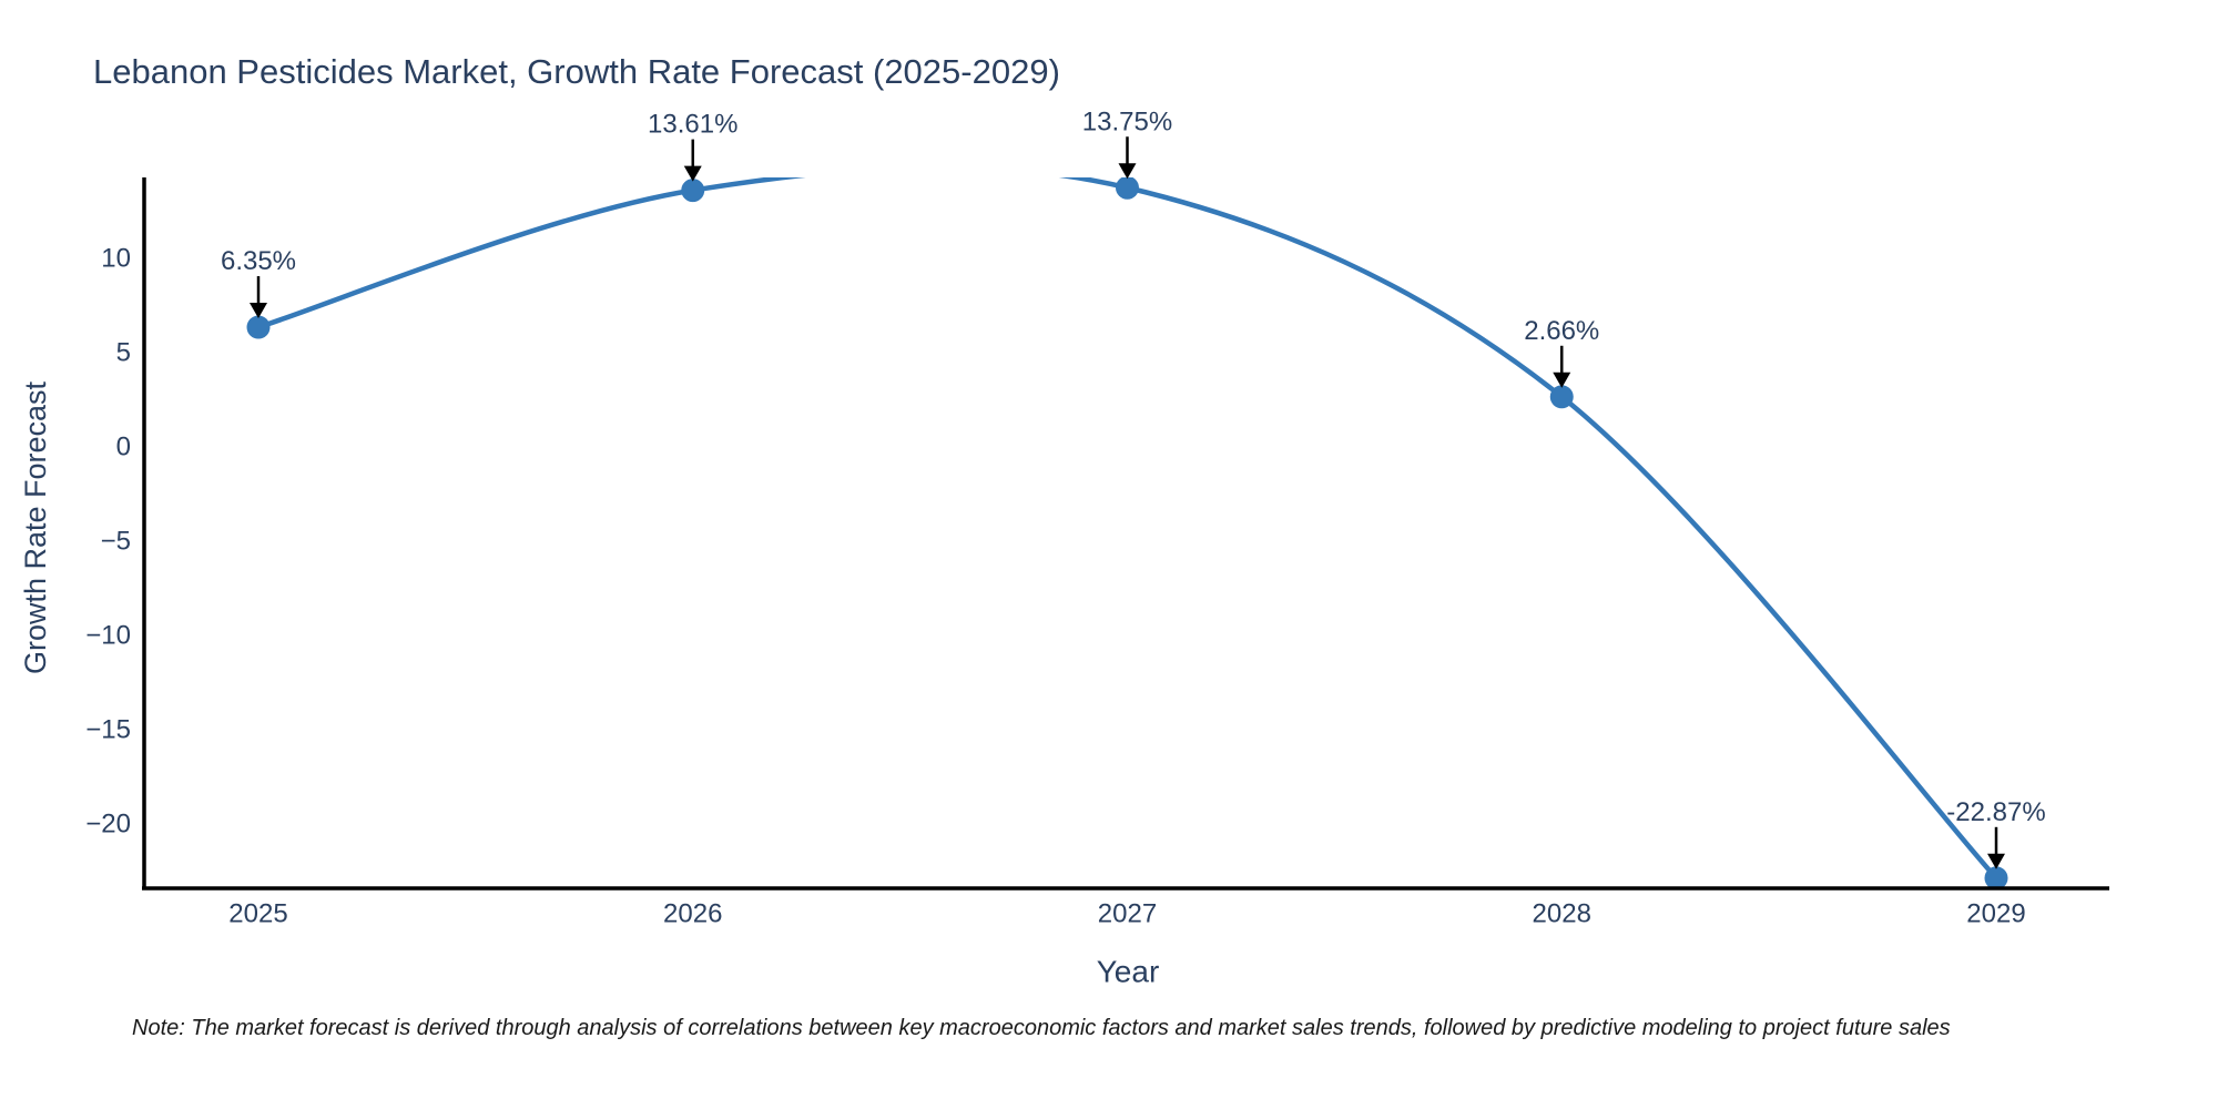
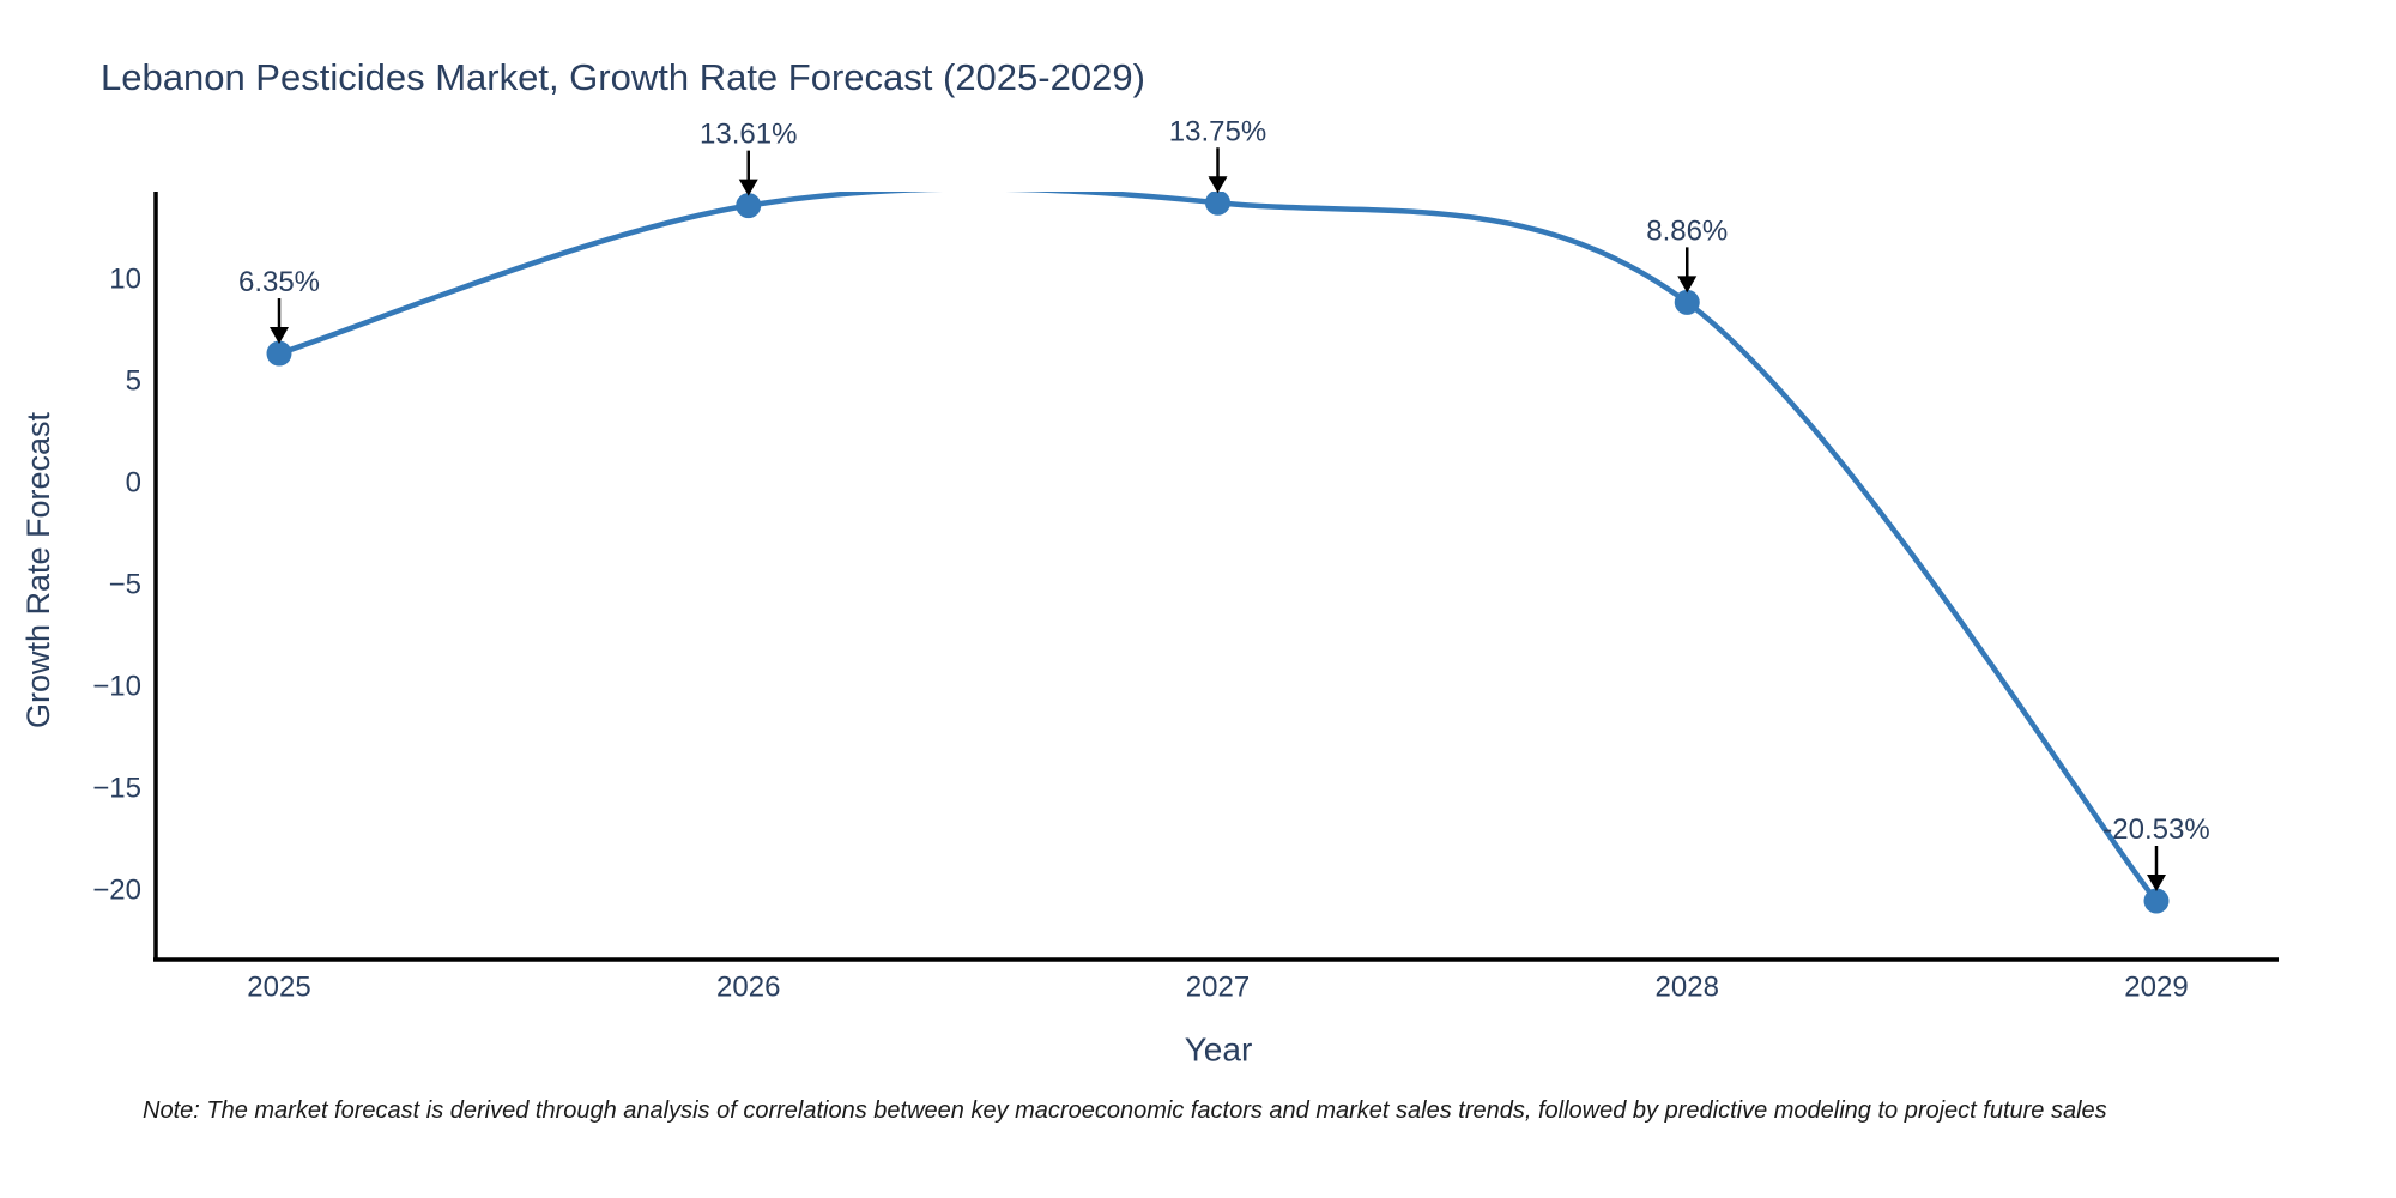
2028: 2.66% -> 8.86%
2029: -22.87% -> -20.53%
